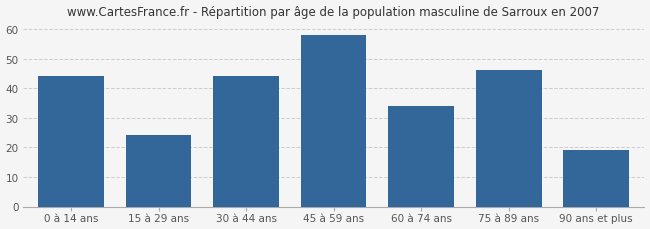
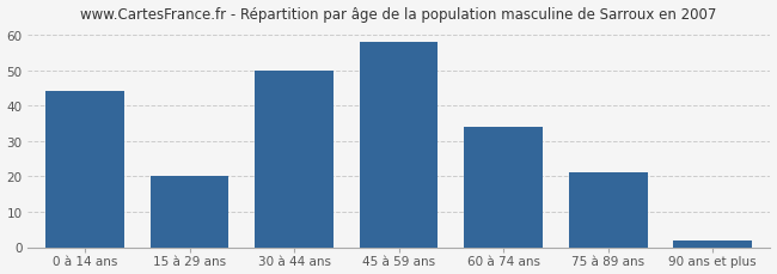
15 à 29 ans: 24 -> 20
30 à 44 ans: 44 -> 50
75 à 89 ans: 46 -> 21
90 ans et plus: 19 -> 2
